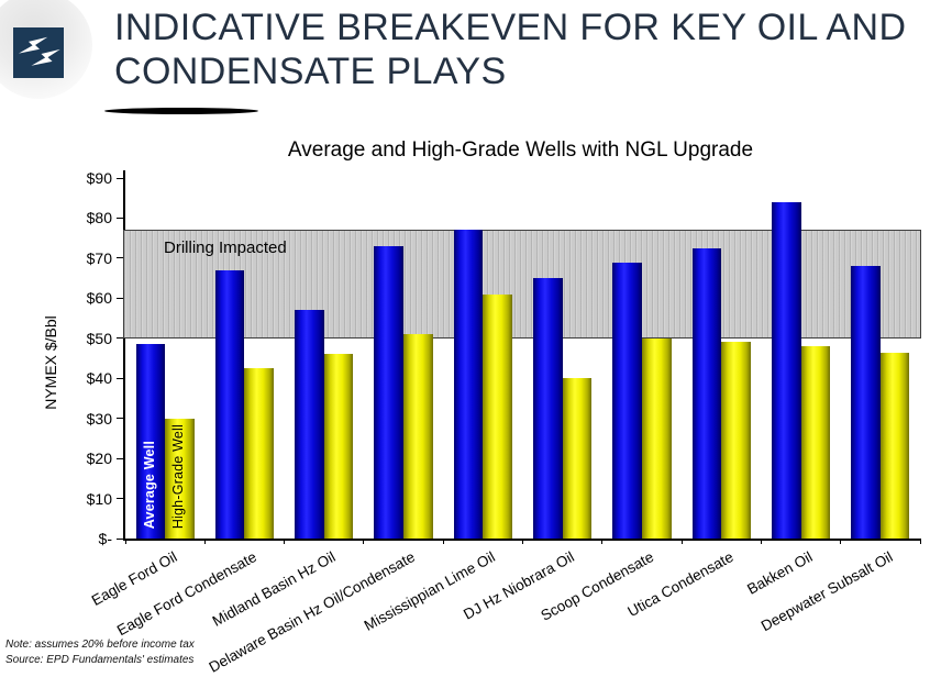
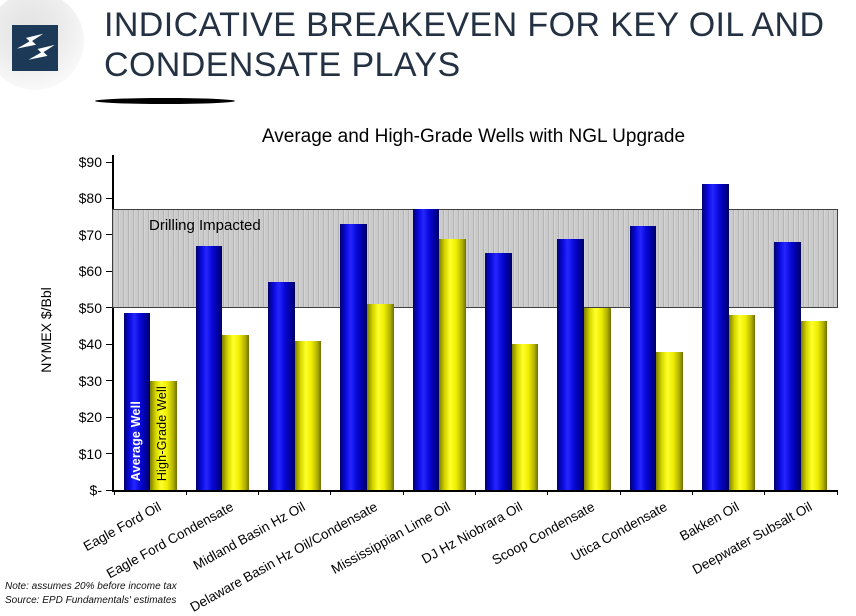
High-Grade Well/Midland Basin Hz Oil: $46 -> $41
High-Grade Well/Mississippian Lime Oil: $61 -> $69
High-Grade Well/Utica Condensate: $49 -> $38
